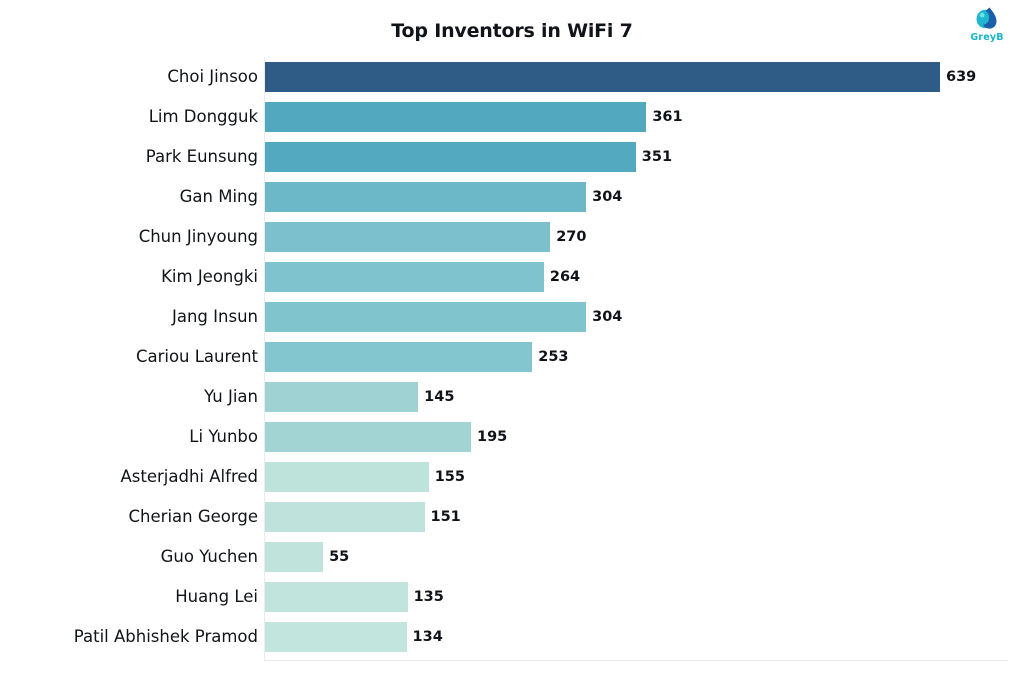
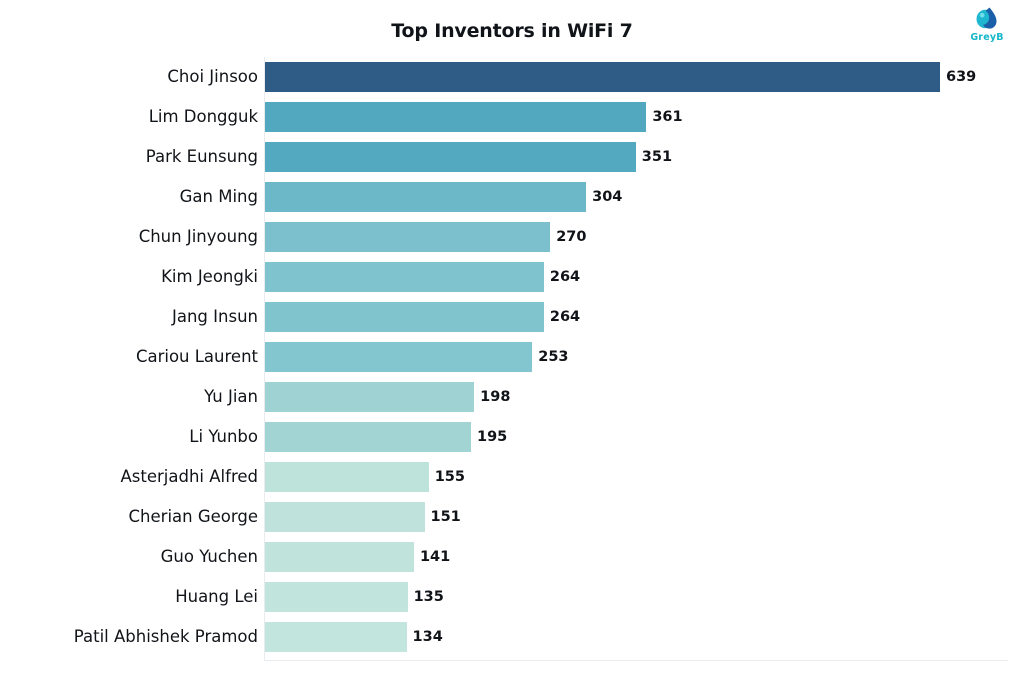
Jang Insun: 304 -> 264
Yu Jian: 145 -> 198
Guo Yuchen: 55 -> 141
